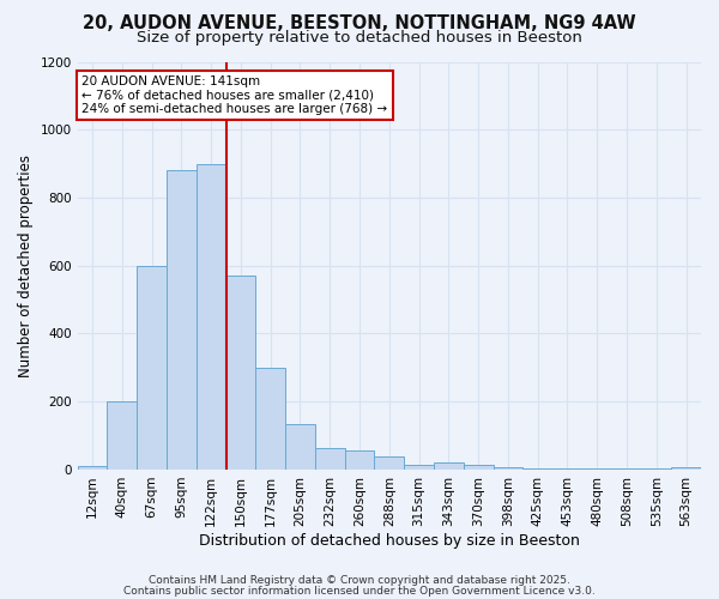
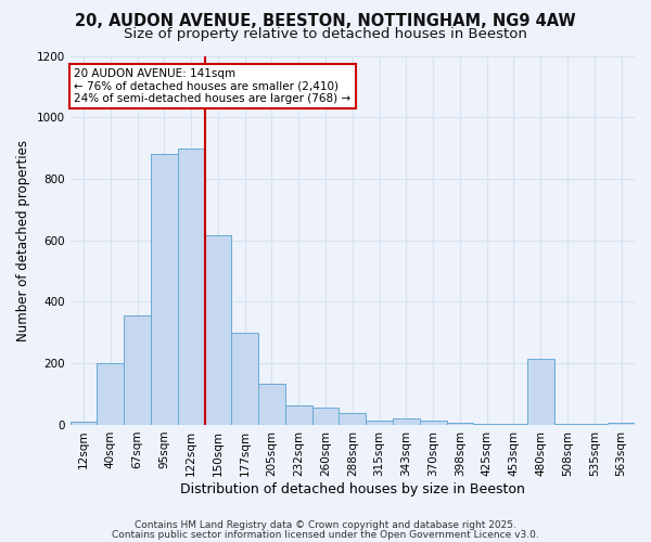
67sqm: 600 -> 355
150sqm: 570 -> 615
480sqm: 2 -> 215
